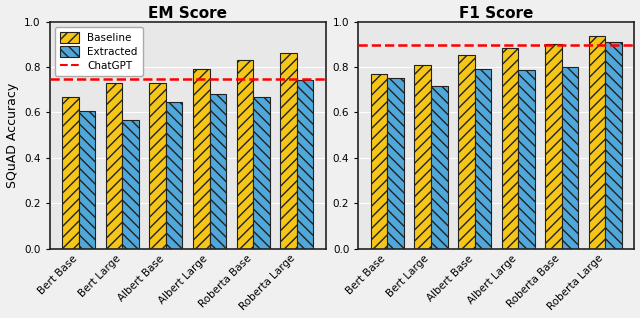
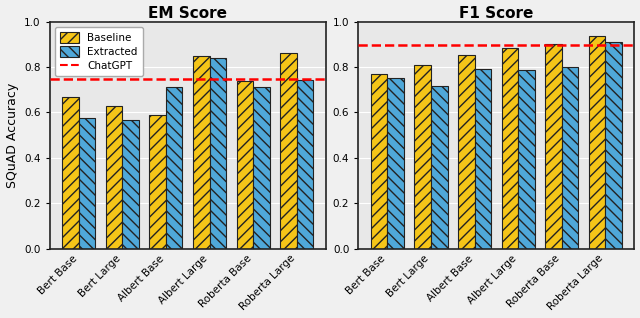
EM Score/Extracted/Bert Base: 0.608 -> 0.575
EM Score/Baseline/Bert Large: 0.730 -> 0.630
EM Score/Baseline/Albert Base: 0.730 -> 0.590
EM Score/Extracted/Albert Base: 0.645 -> 0.710
EM Score/Baseline/Albert Large: 0.793 -> 0.850
EM Score/Extracted/Albert Large: 0.682 -> 0.840
EM Score/Baseline/Roberta Base: 0.830 -> 0.740
EM Score/Extracted/Roberta Base: 0.670 -> 0.710
